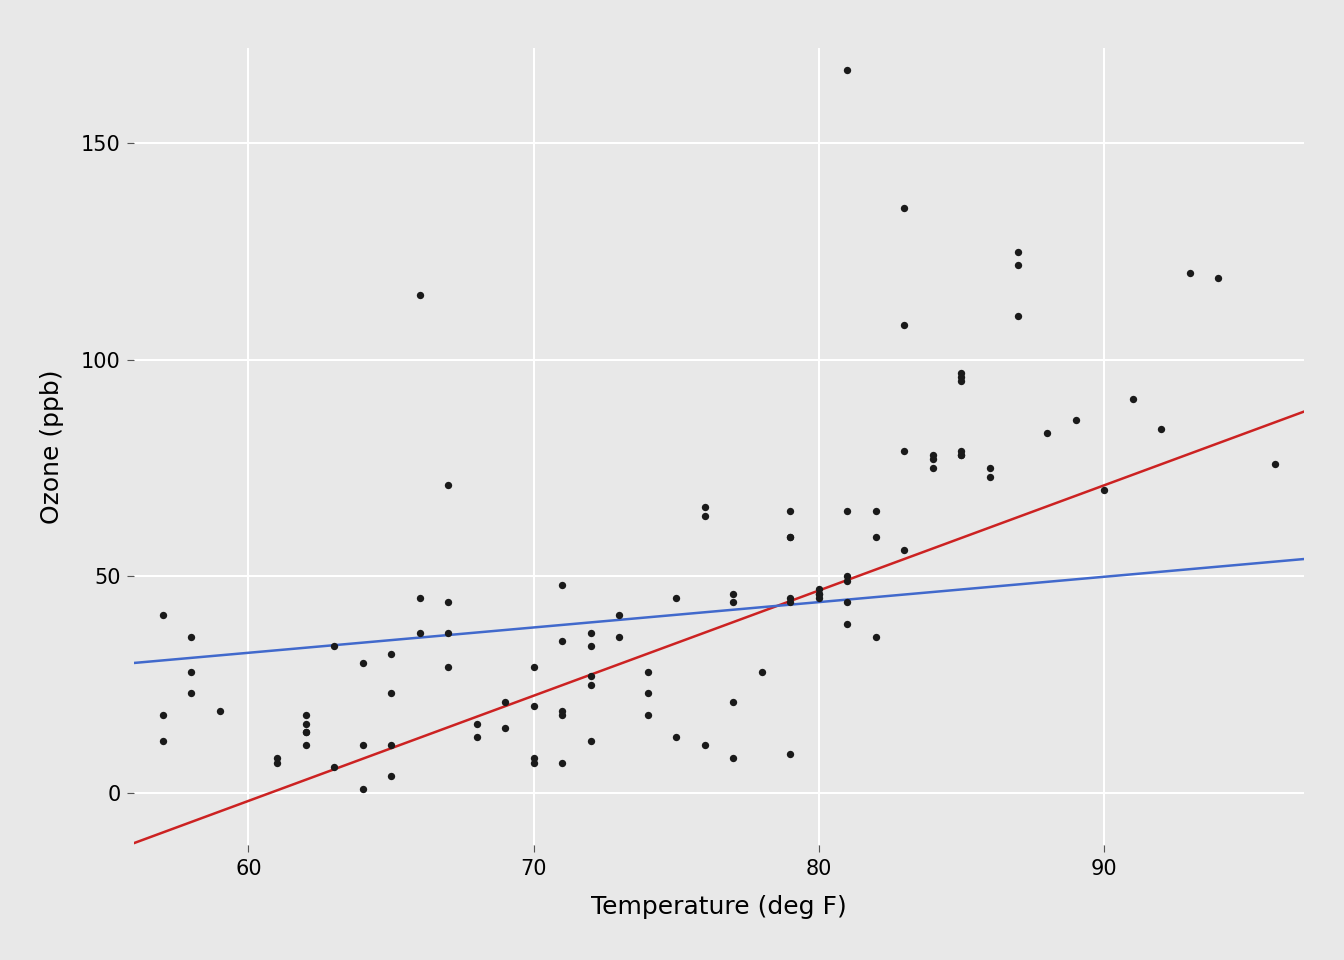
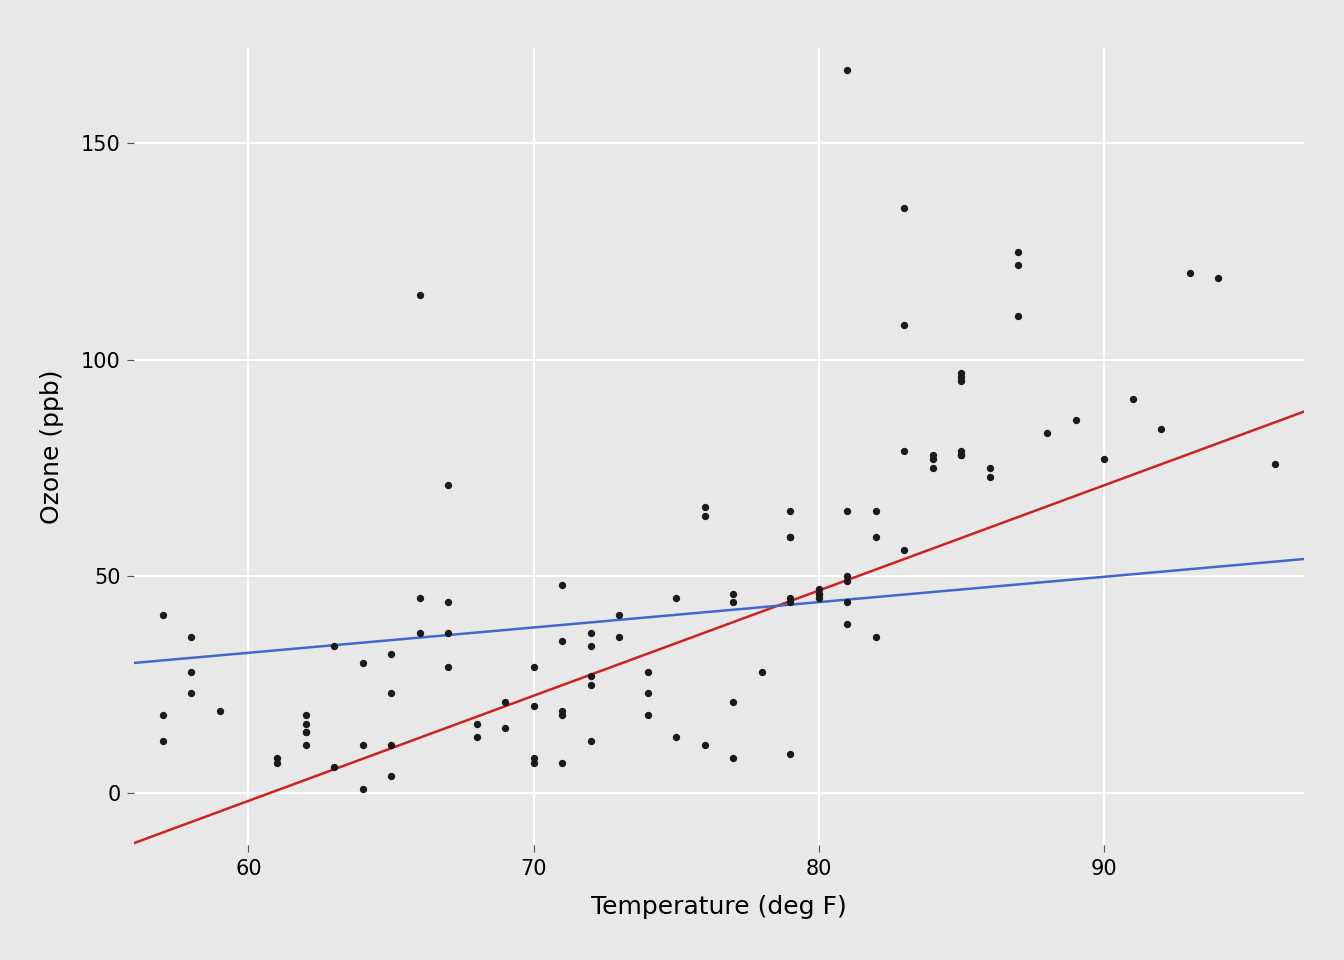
90: 70 -> 77
